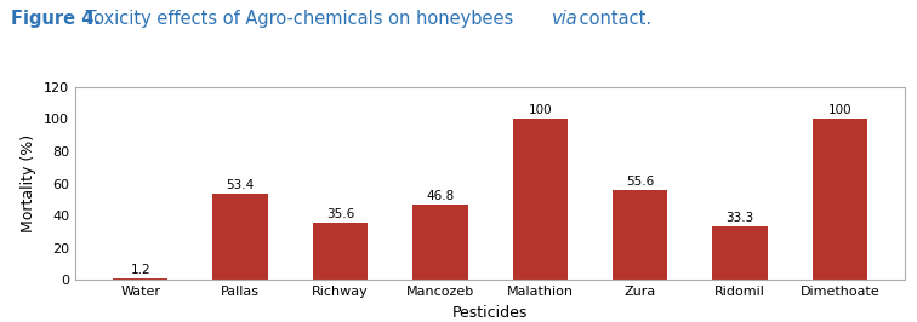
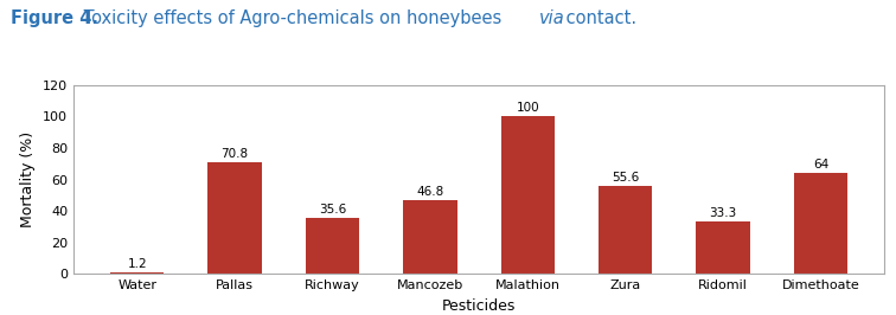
Pallas: 53.4 -> 70.8
Dimethoate: 100 -> 64
